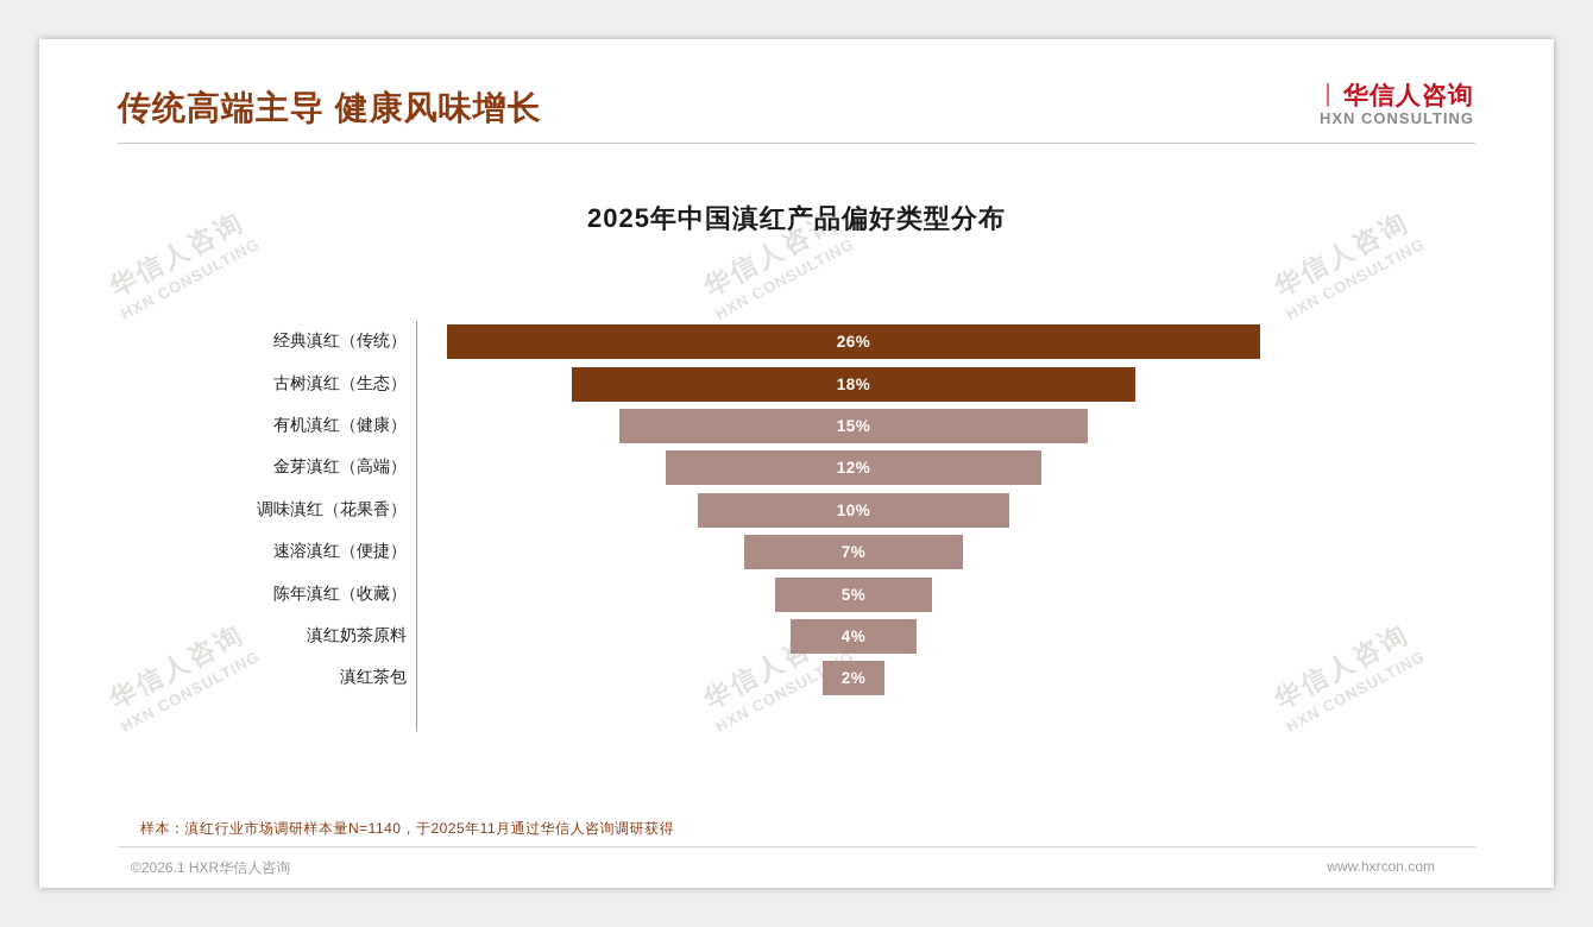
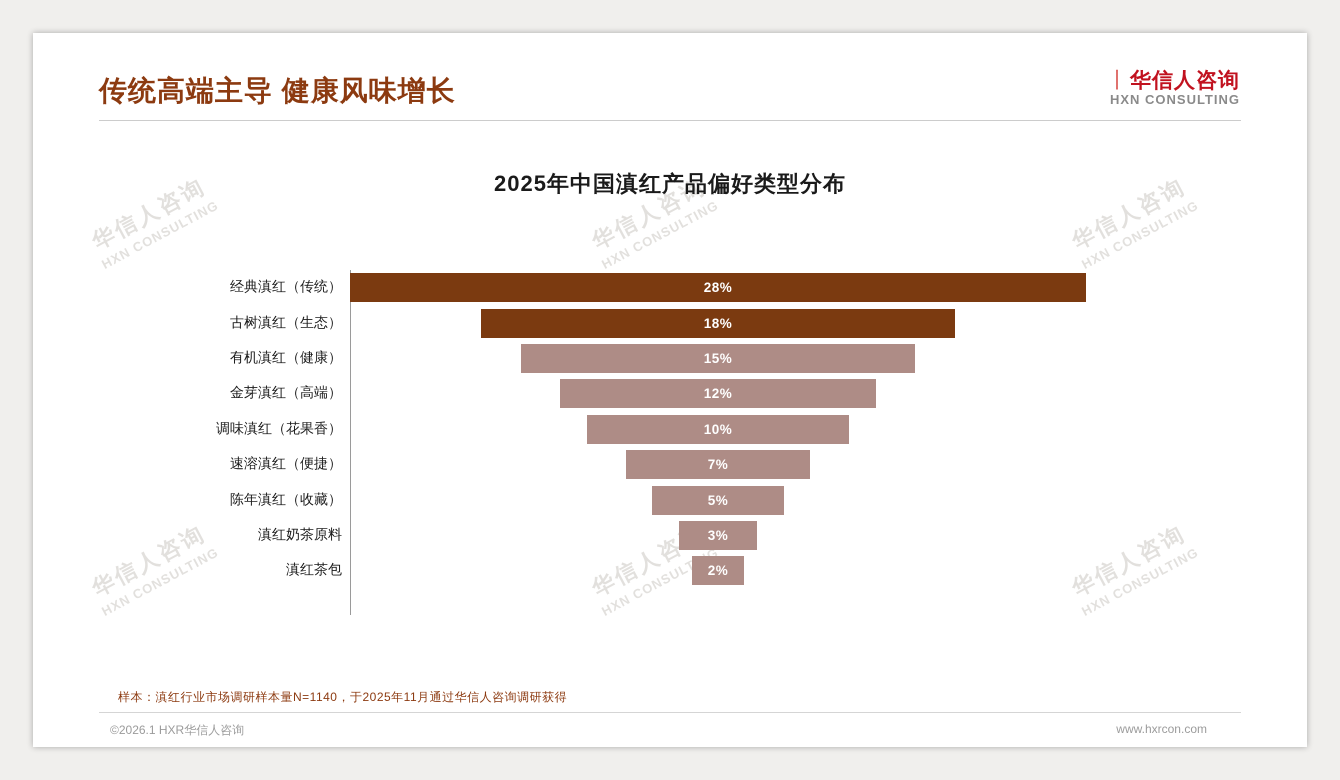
经典滇红（传统）: 26% -> 28%
滇红奶茶原料: 4% -> 3%
